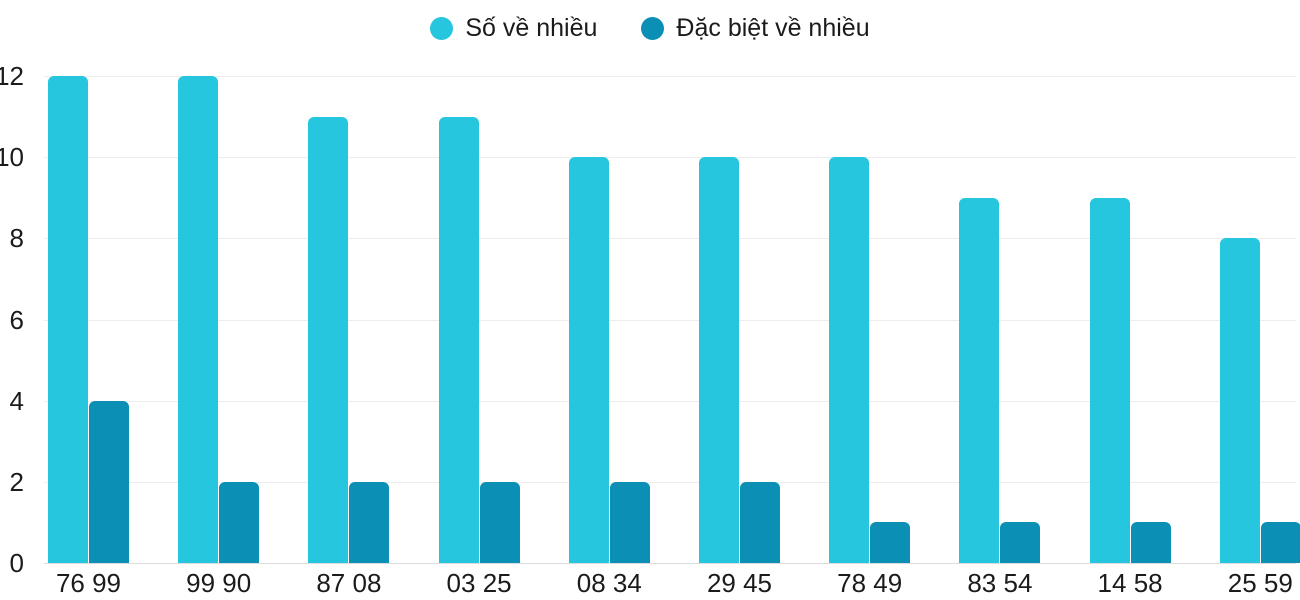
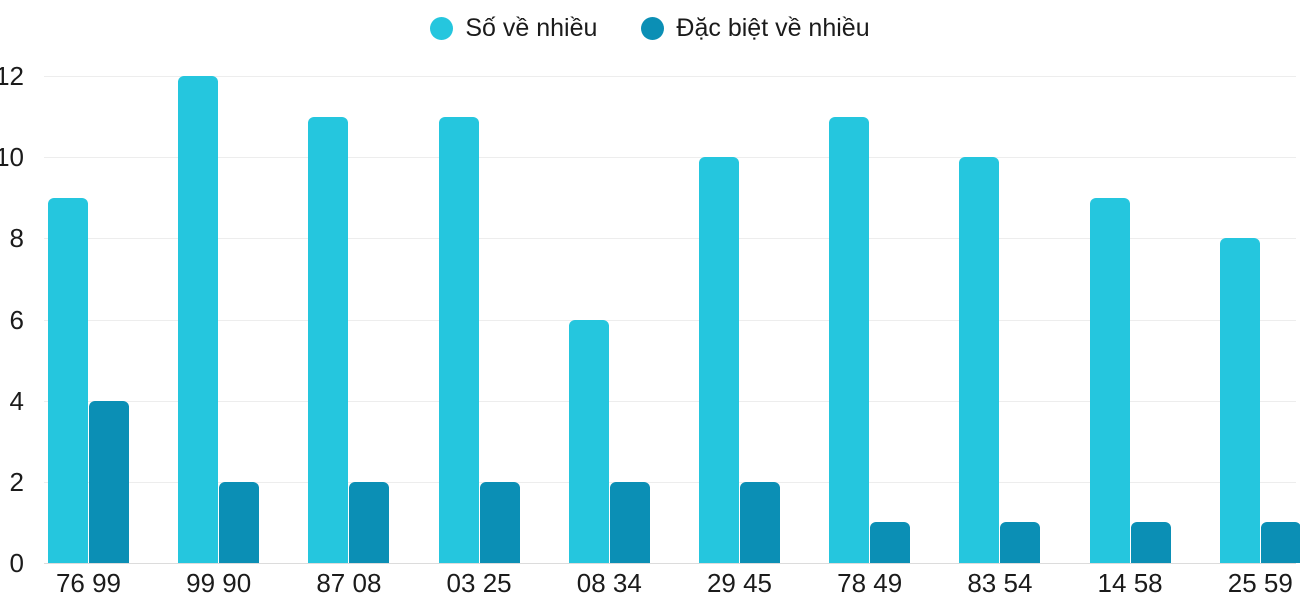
Số về nhiều/76 99: 12 -> 9
Số về nhiều/08 34: 10 -> 6
Số về nhiều/78 49: 10 -> 11
Số về nhiều/83 54: 9 -> 10
